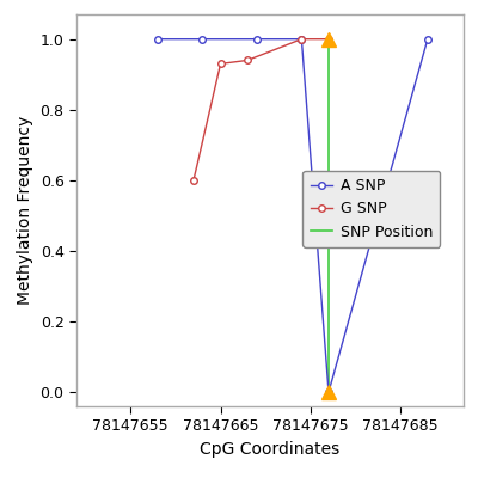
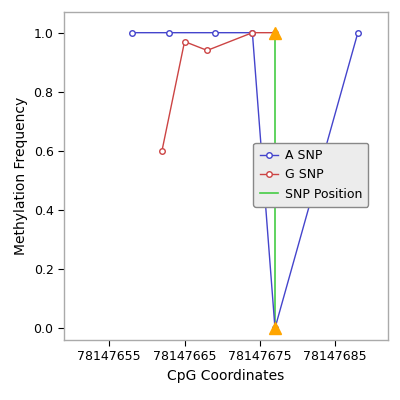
G SNP/78147665: 0.93 -> 0.97
